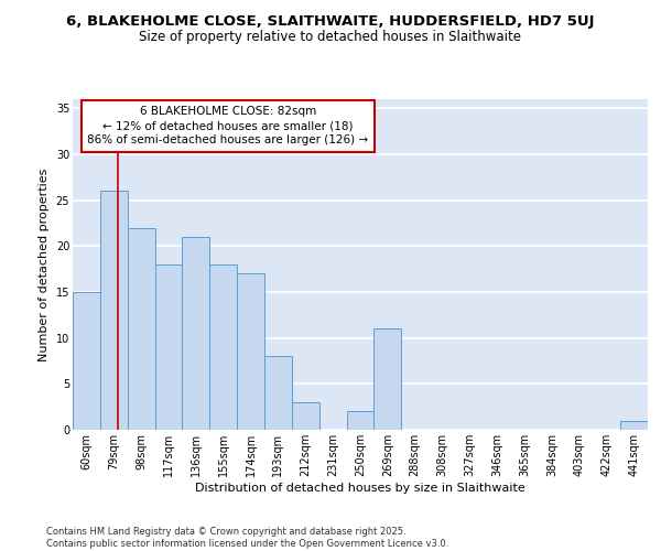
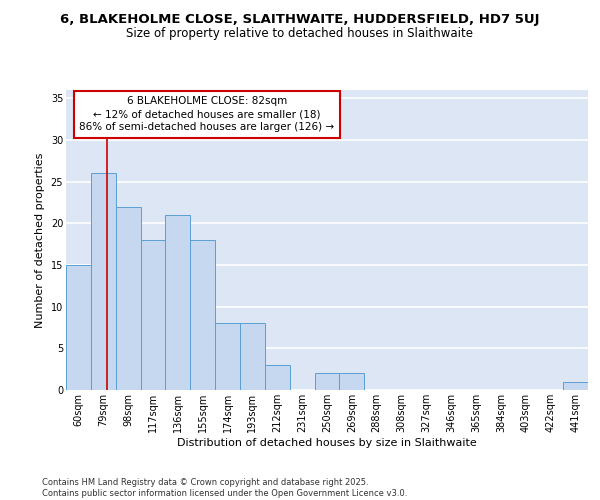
174sqm: 17 -> 8
269sqm: 11 -> 2
